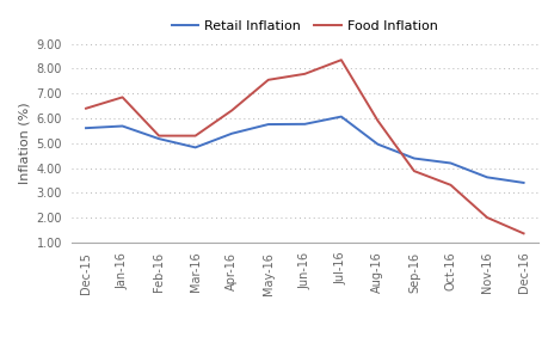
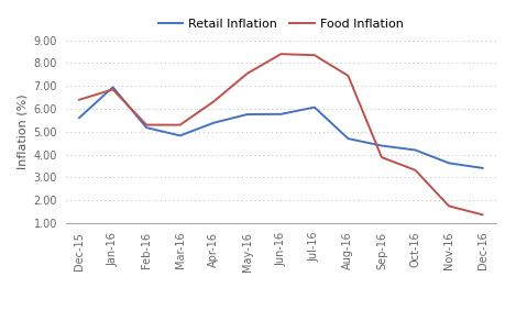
Retail Inflation/Jan-16: 5.69 -> 6.95
Food Inflation/Jun-16: 7.79 -> 8.40
Retail Inflation/Aug-16: 4.96 -> 4.70
Food Inflation/Aug-16: 5.91 -> 7.45
Food Inflation/Nov-16: 2.01 -> 1.75
